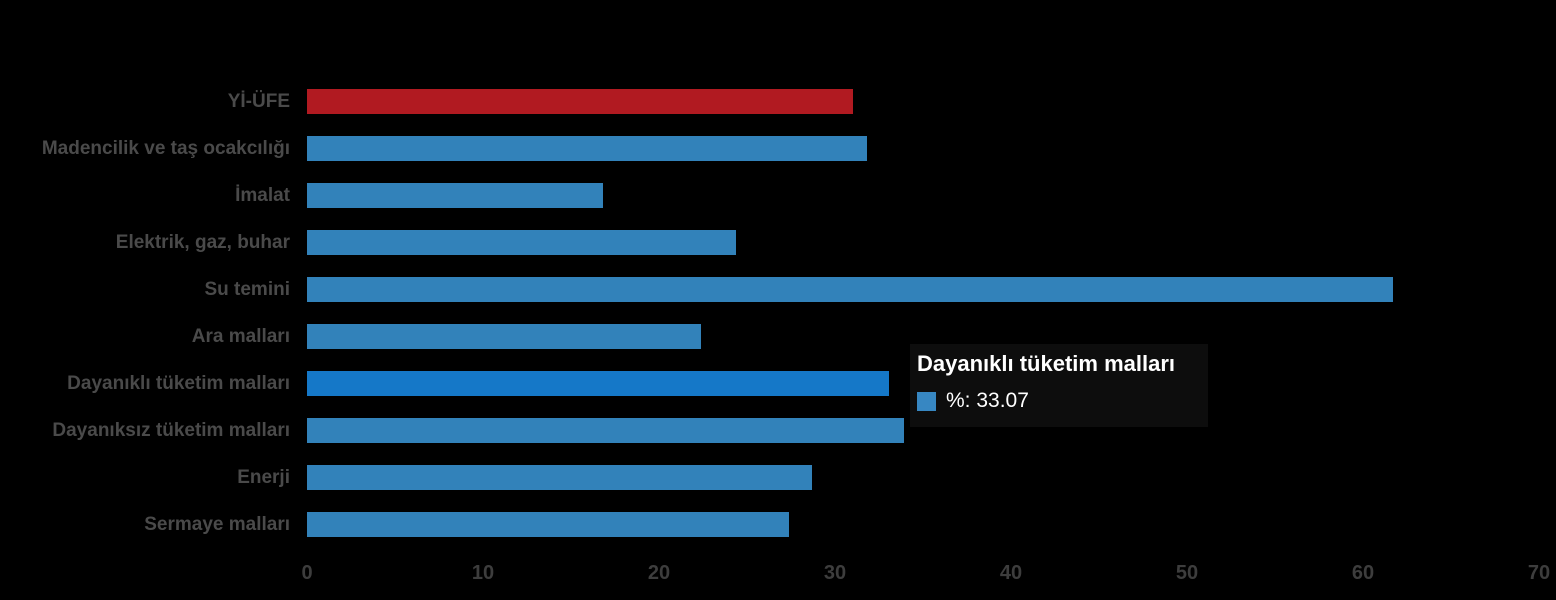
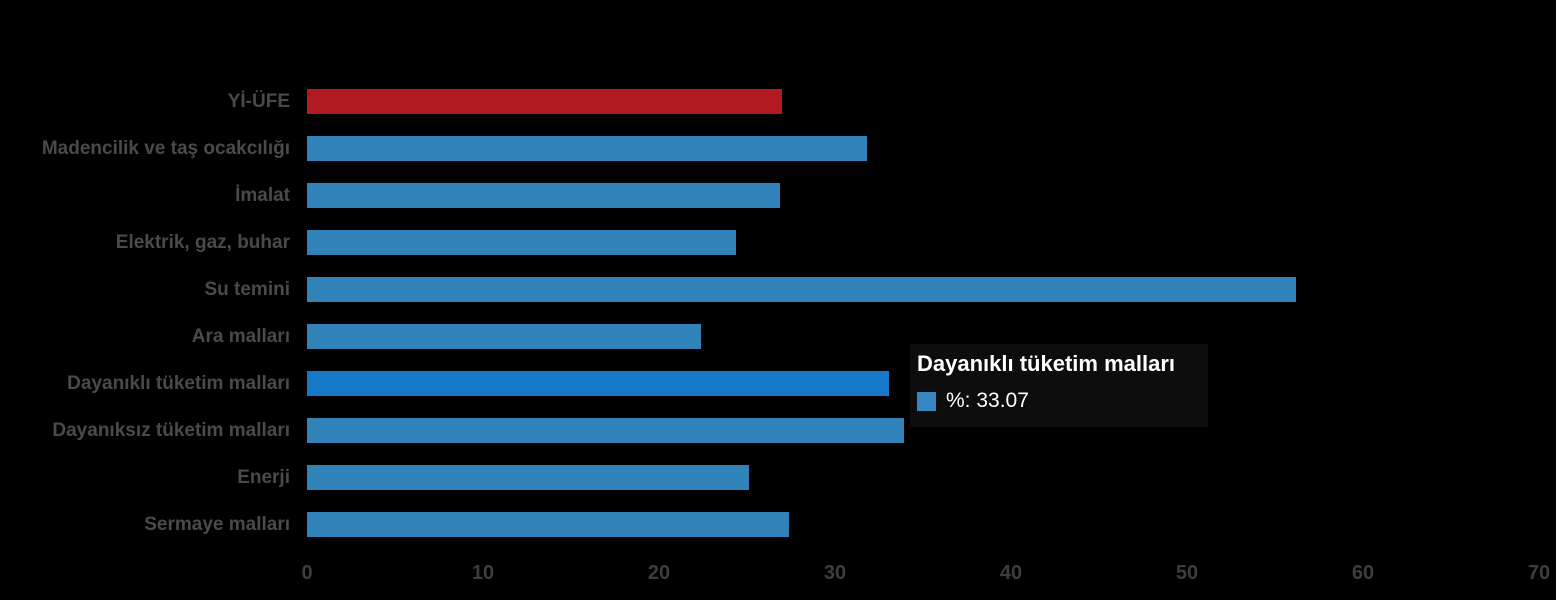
Yİ-ÜFE: 31.0 -> 27.0
İmalat: 16.8 -> 26.9
Su temini: 61.7 -> 56.2
Enerji: 28.7 -> 25.1
